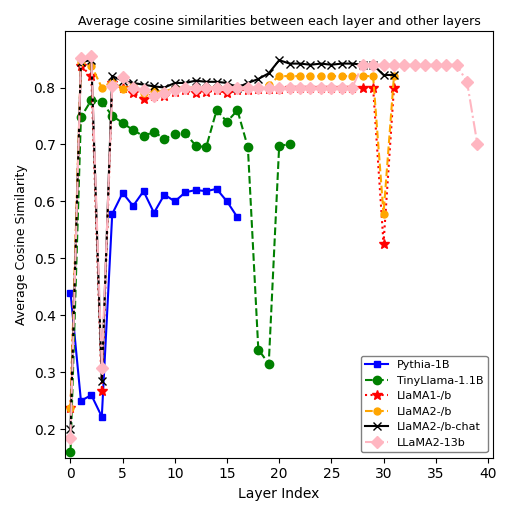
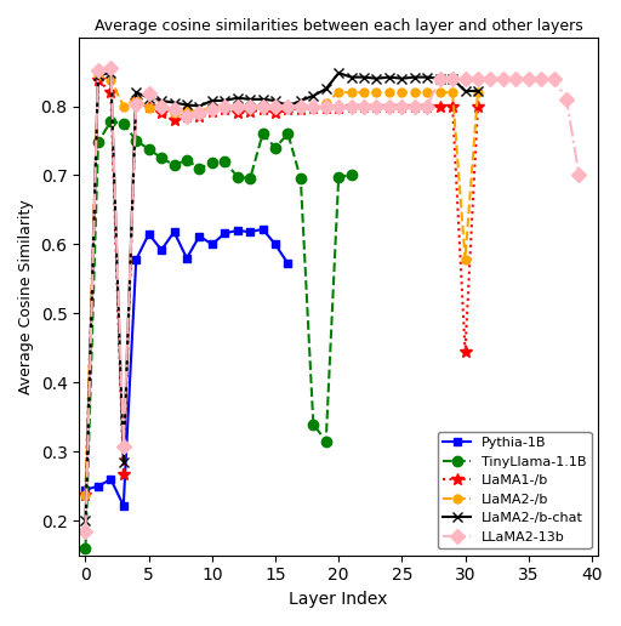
Pythia-1B/0: 0.440 -> 0.245
LlaMA1-/b/30: 0.526 -> 0.445
